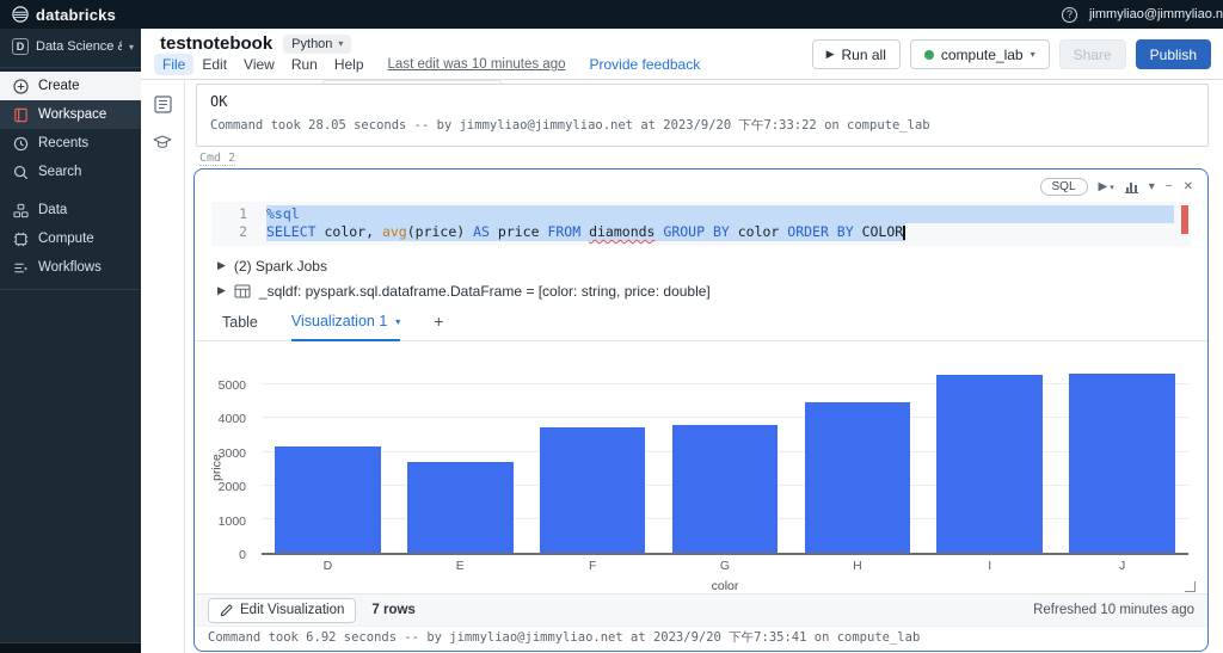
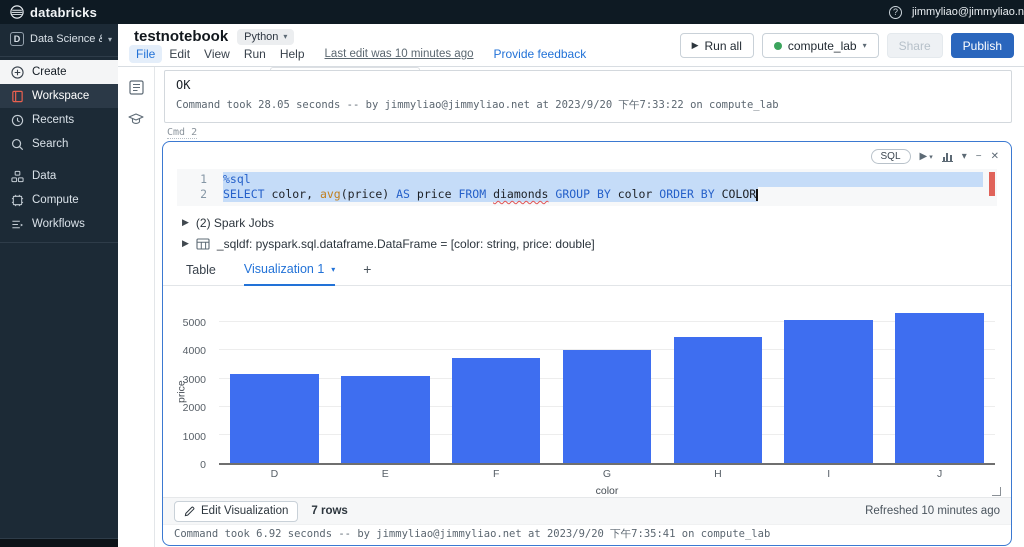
E: 2700 -> 3100
G: 3800 -> 4000
I: 5300 -> 5100
